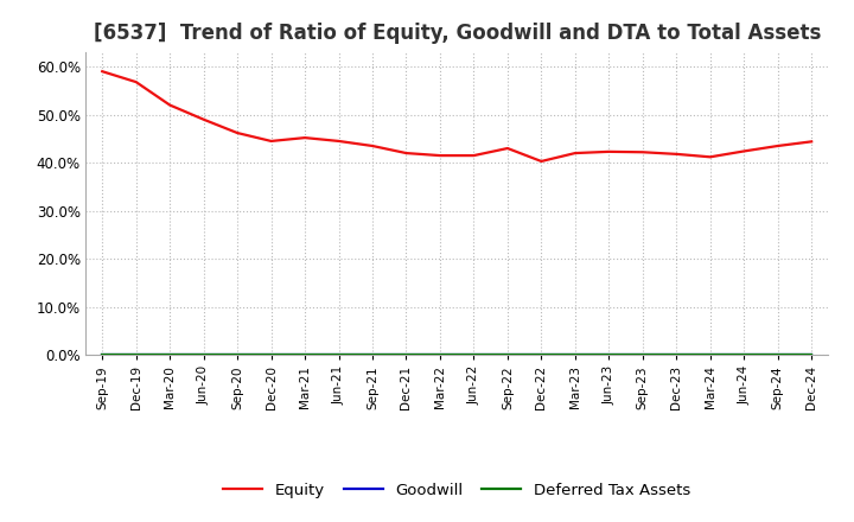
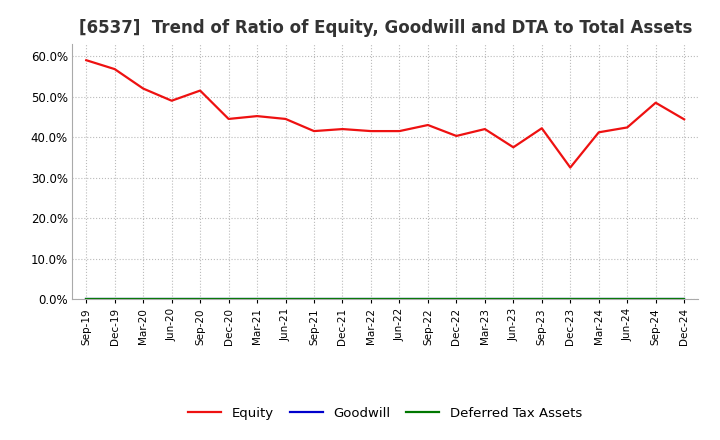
Equity/Sep-20: 46.2% -> 51.5%
Equity/Sep-21: 43.5% -> 41.5%
Equity/Jun-23: 42.3% -> 37.5%
Equity/Dec-23: 41.8% -> 32.5%
Equity/Sep-24: 43.5% -> 48.5%
